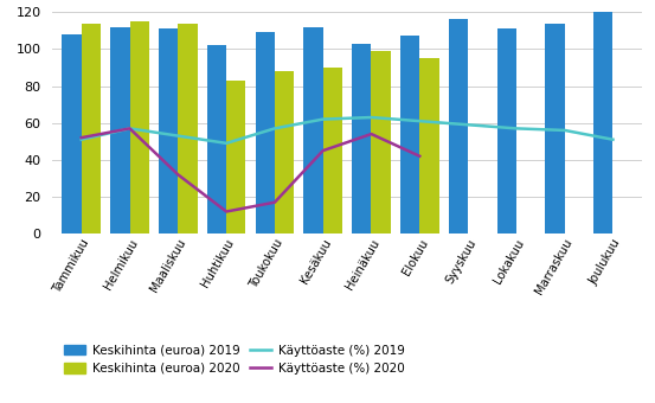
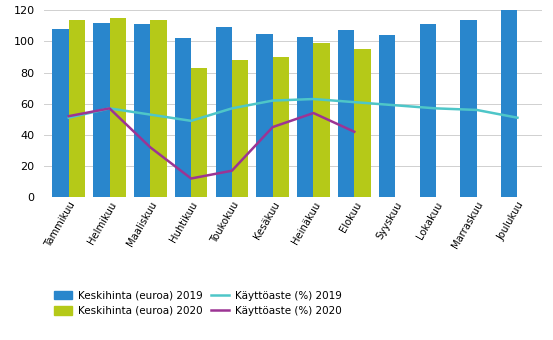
Keskihinta (euroa) 2019/Kesäkuu: 112 -> 105
Keskihinta (euroa) 2019/Syyskuu: 116 -> 104
